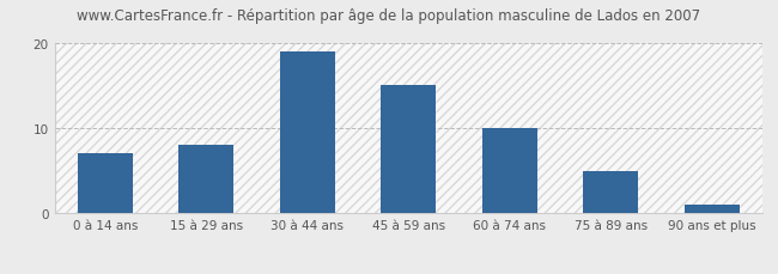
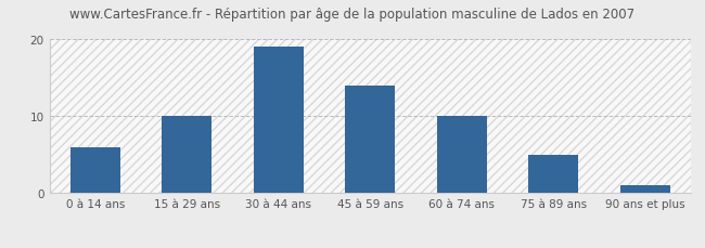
0 à 14 ans: 7 -> 6
15 à 29 ans: 8 -> 10
45 à 59 ans: 15 -> 14
